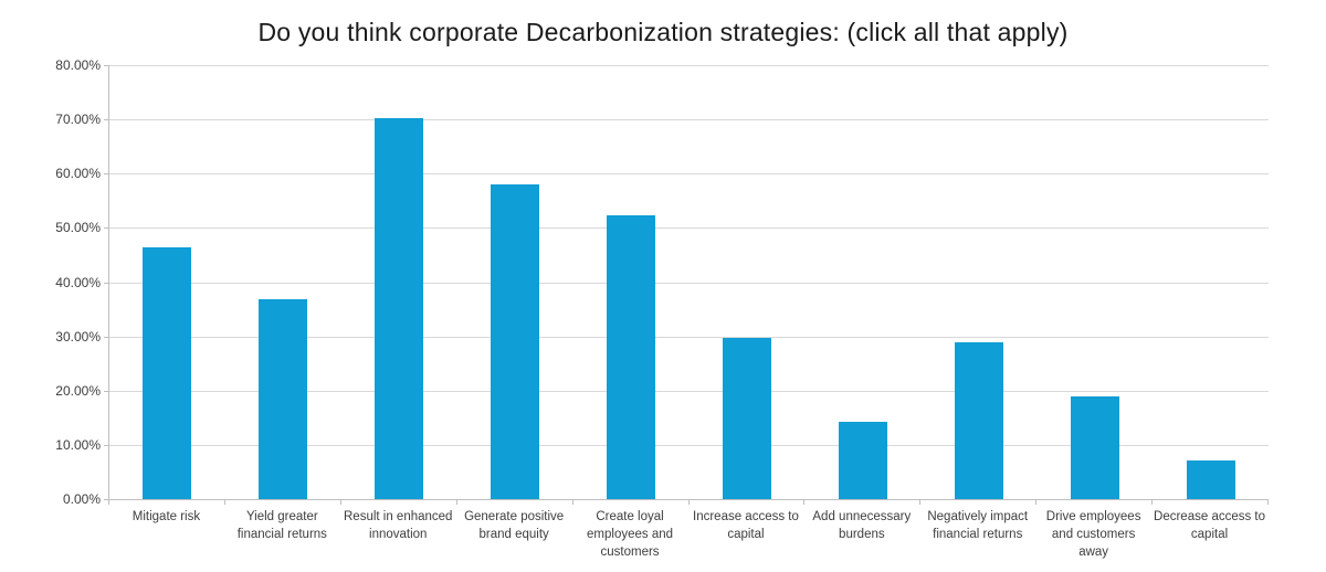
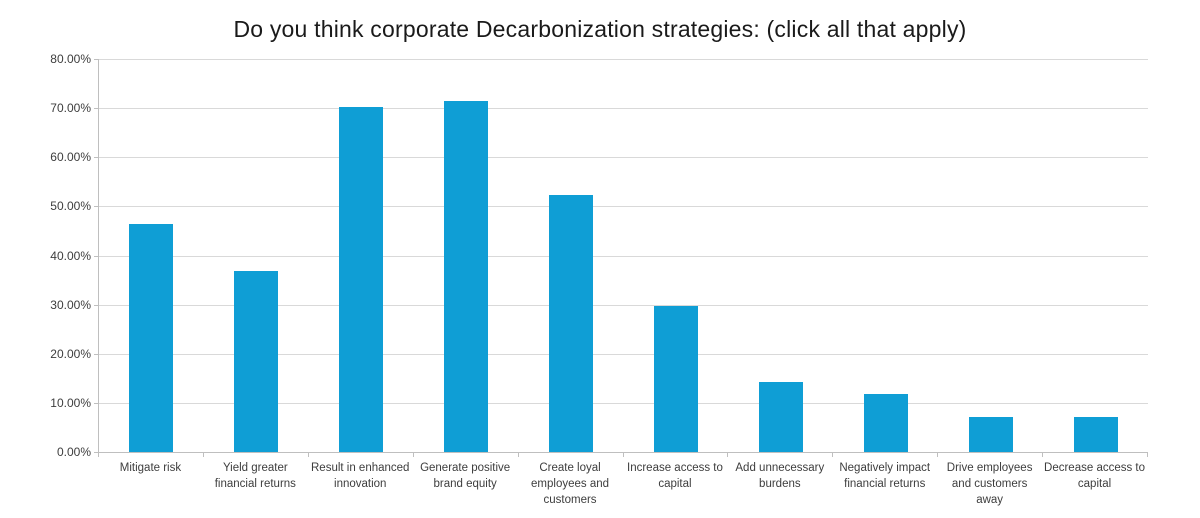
Generate positive brand equity: 58% -> 71%
Negatively impact financial returns: 29% -> 12%
Drive employees and customers away: 19% -> 7%
